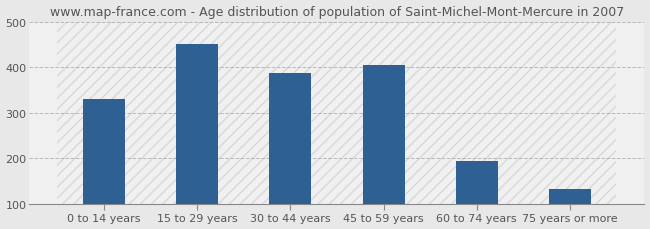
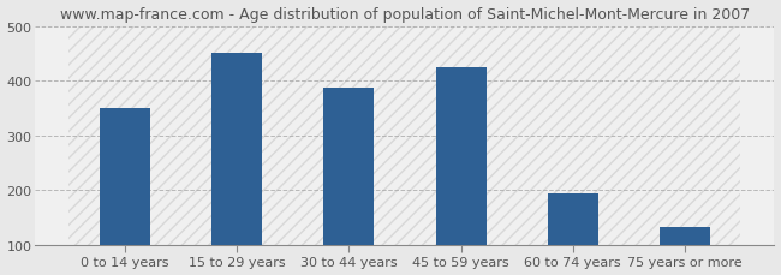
0 to 14 years: 330 -> 350
45 to 59 years: 405 -> 425
